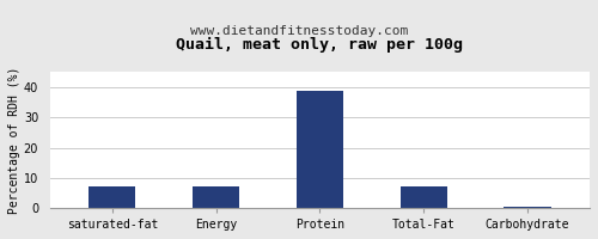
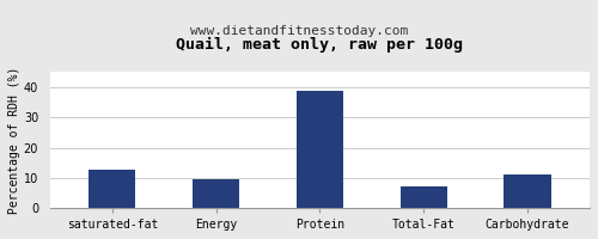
saturated-fat: 7.0 -> 12.5
Energy: 7.0 -> 9.5
Carbohydrate: 0.5 -> 11.0
